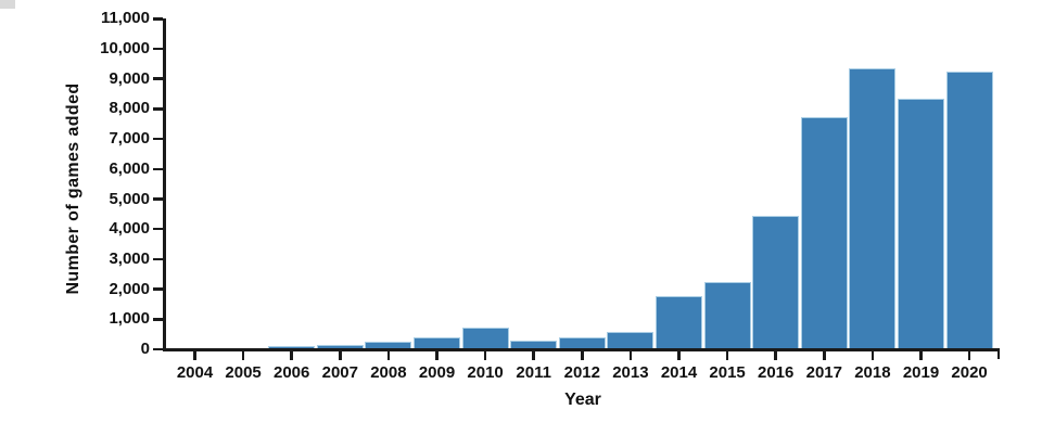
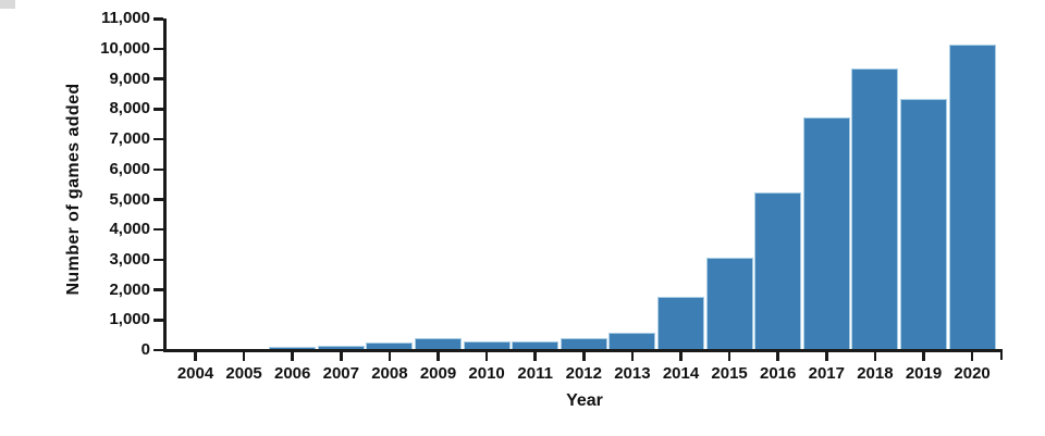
2010: 700 -> 300
2015: 2200 -> 3000
2016: 4400 -> 5200
2020: 9200 -> 10100
